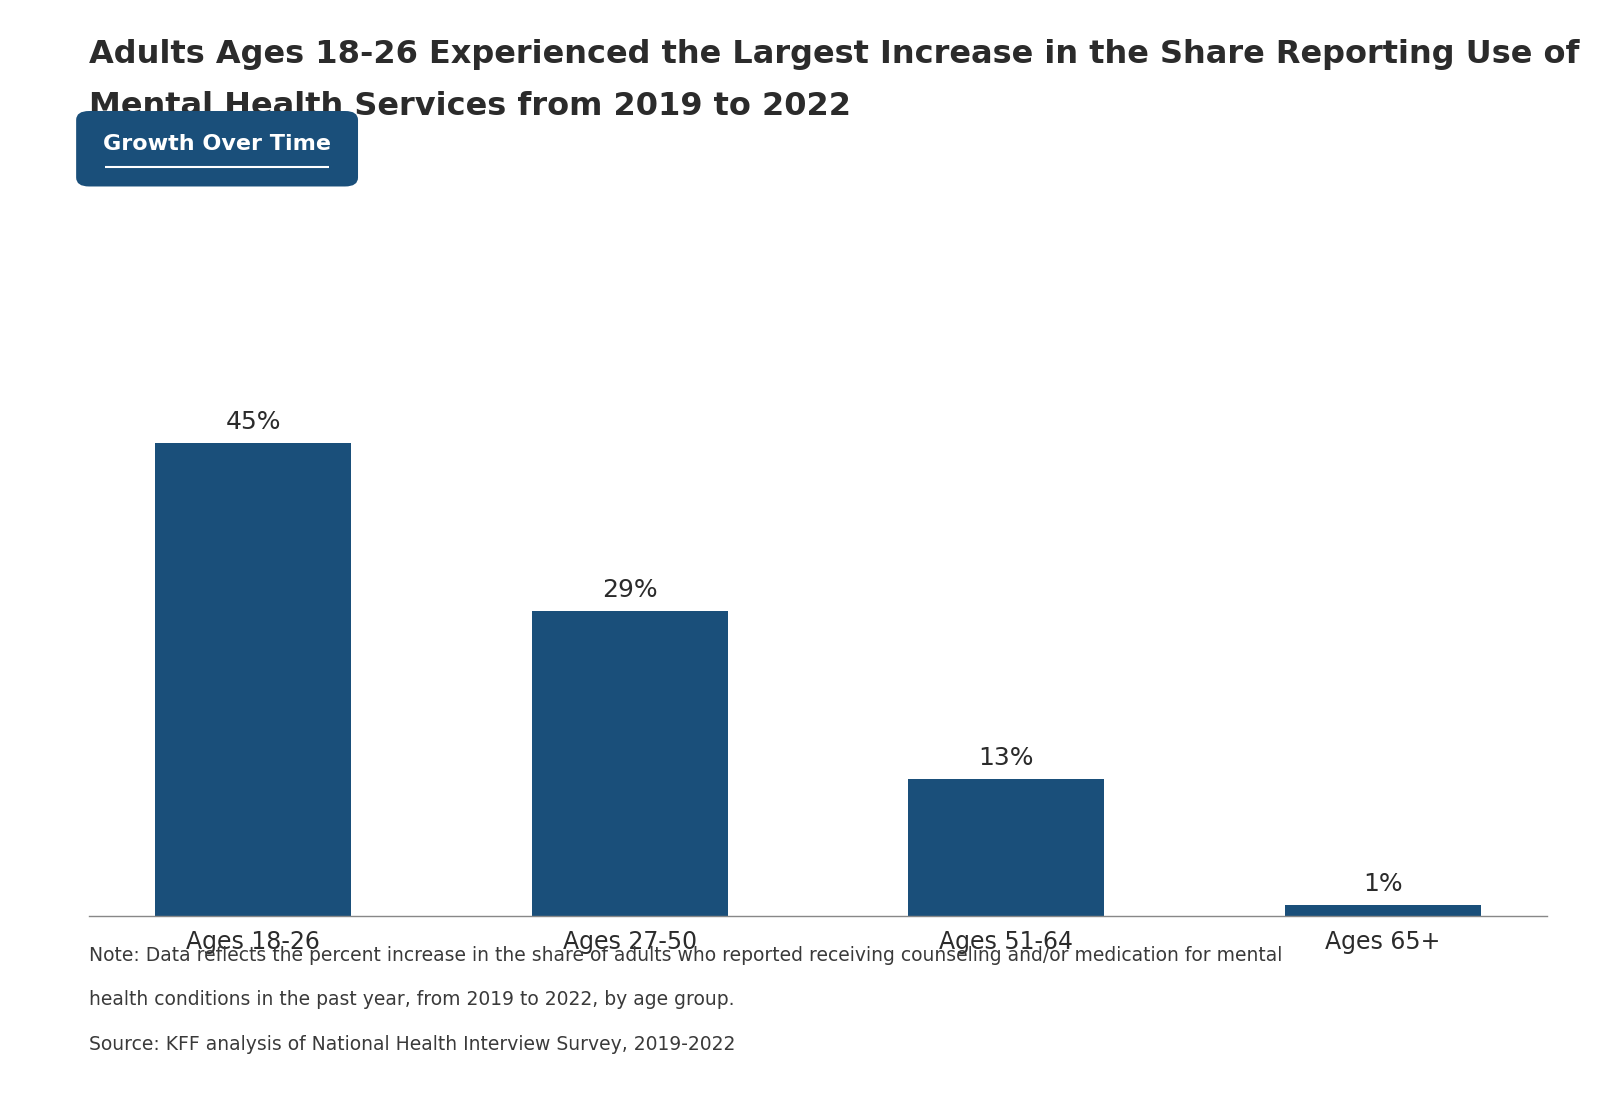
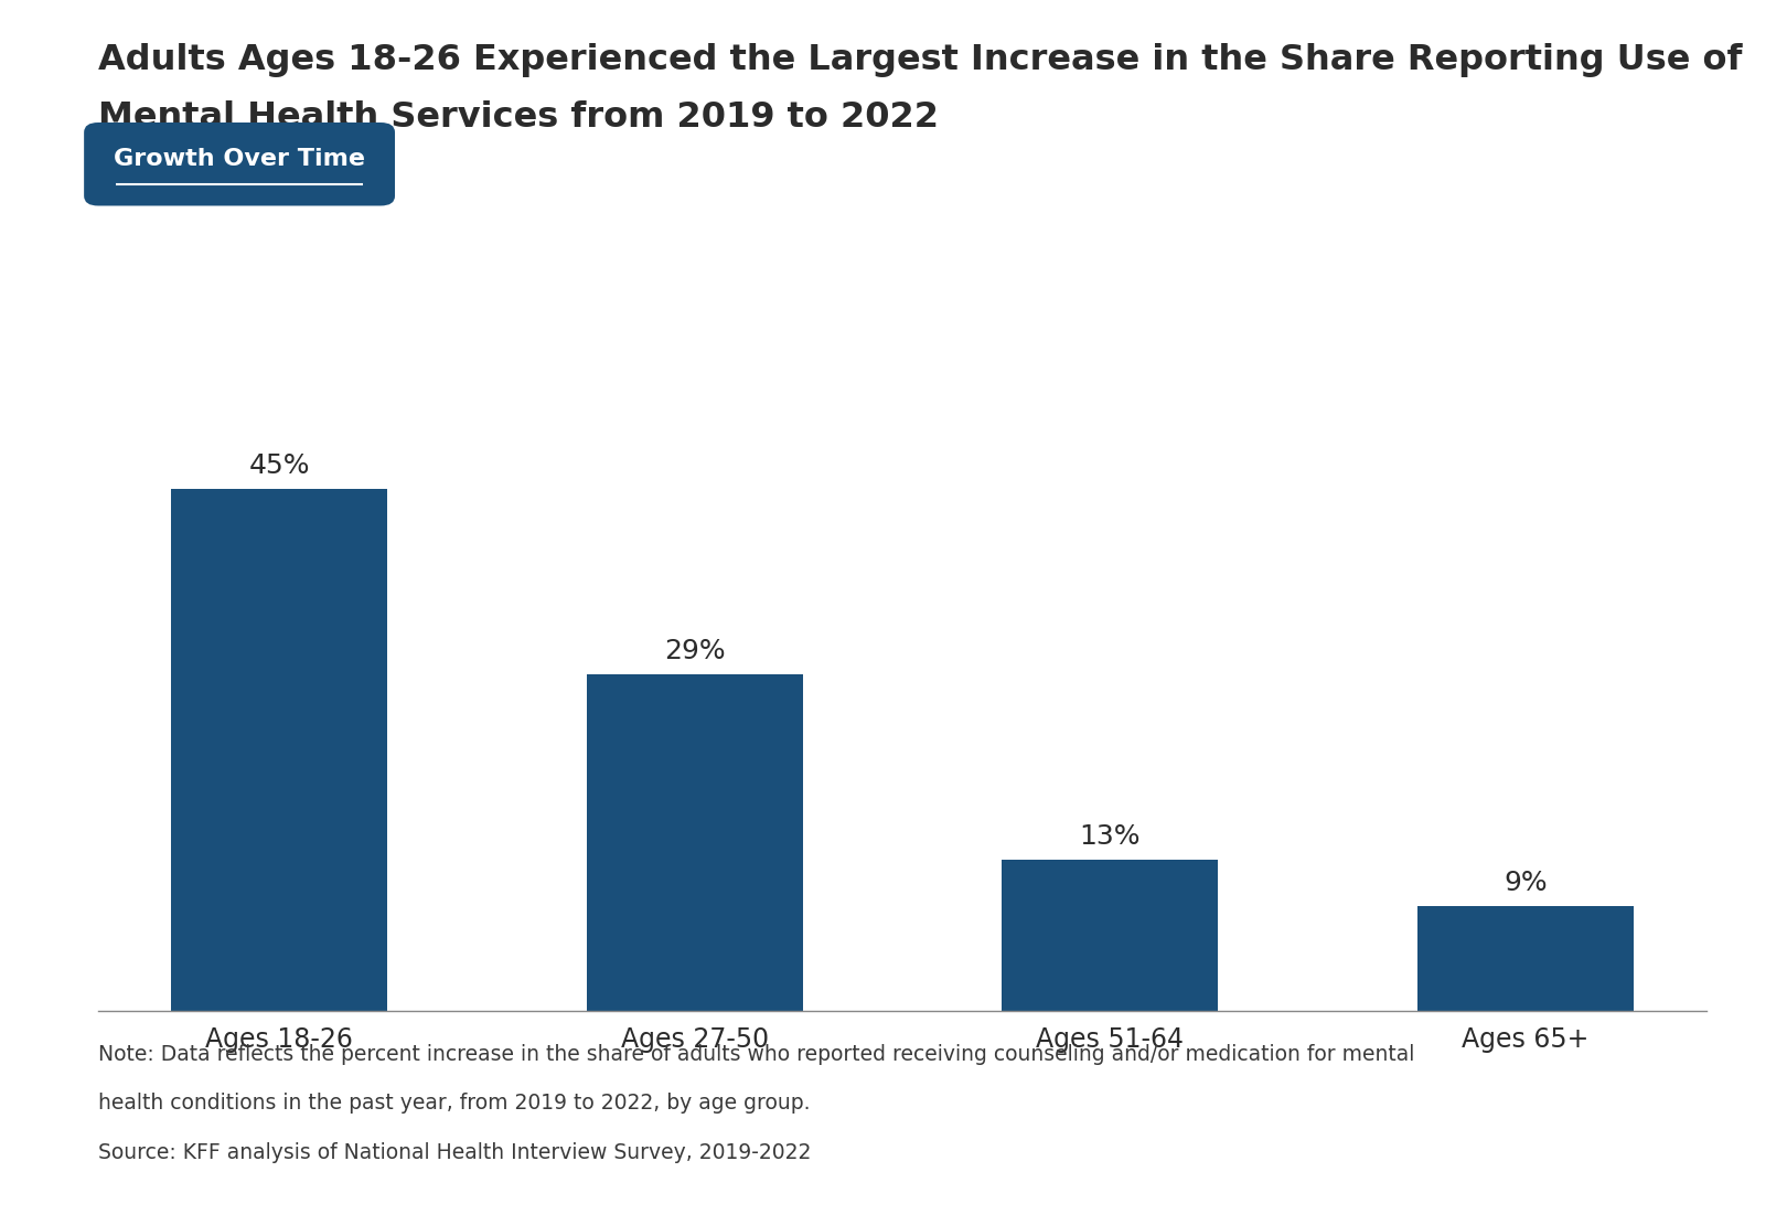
Ages 65+: 1% -> 9%
